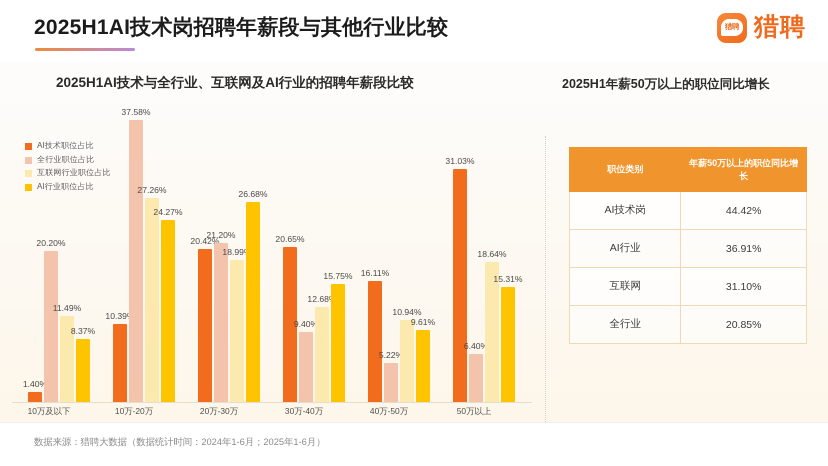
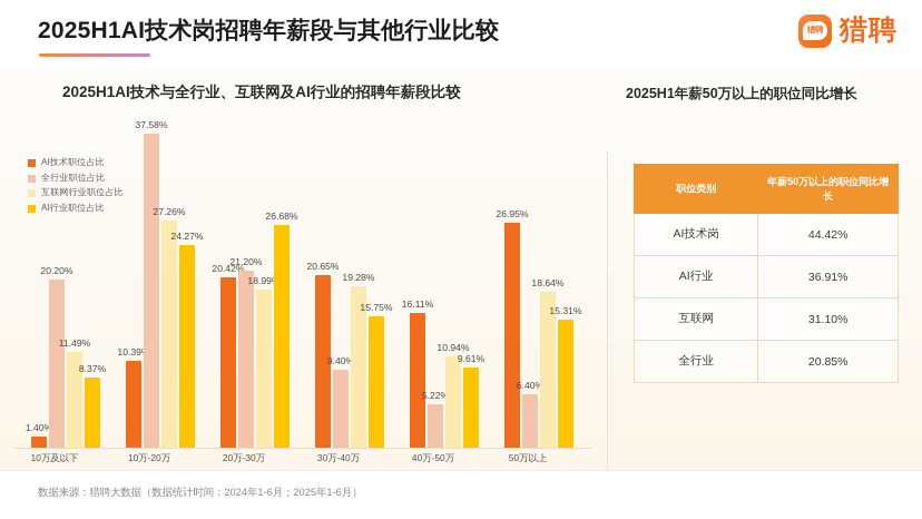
互联网行业职位占比/30万-40万: 12.68% -> 19.28%
AI技术职位占比/50万以上: 31.03% -> 26.95%
